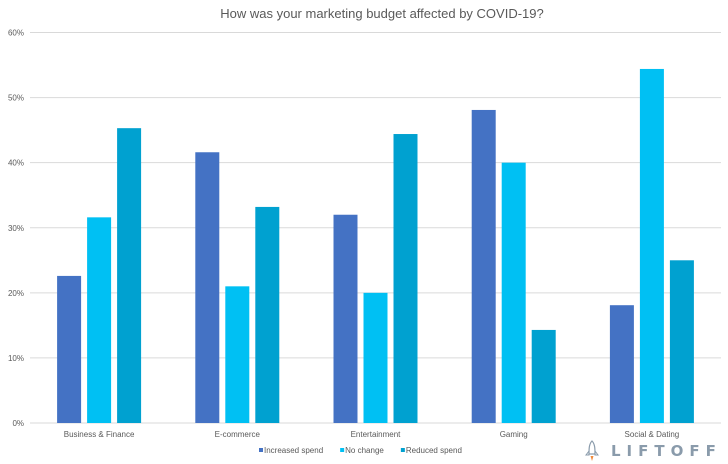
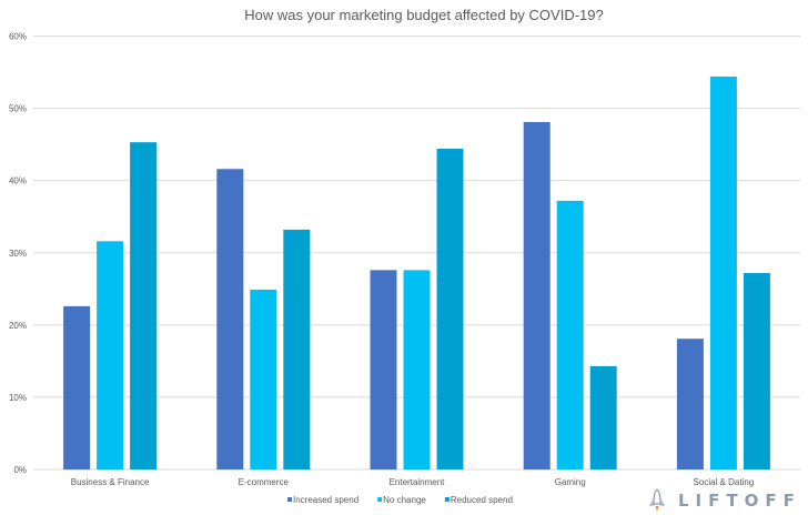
No change/E-commerce: 21% -> 25%
Increased spend/Entertainment: 32% -> 28%
No change/Entertainment: 20% -> 28%
No change/Gaming: 40% -> 37%
Reduced spend/Social & Dating: 25% -> 27%
